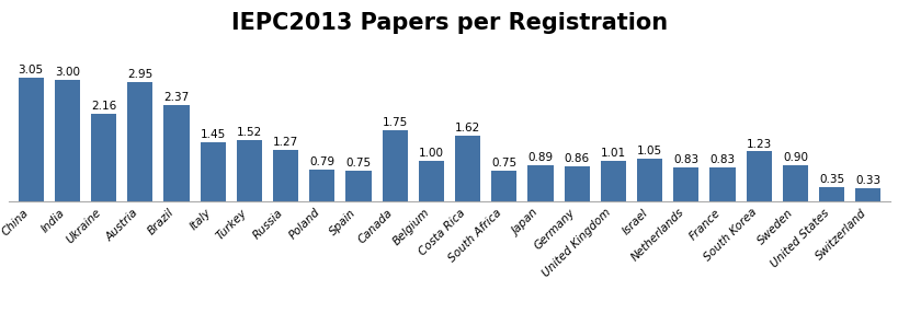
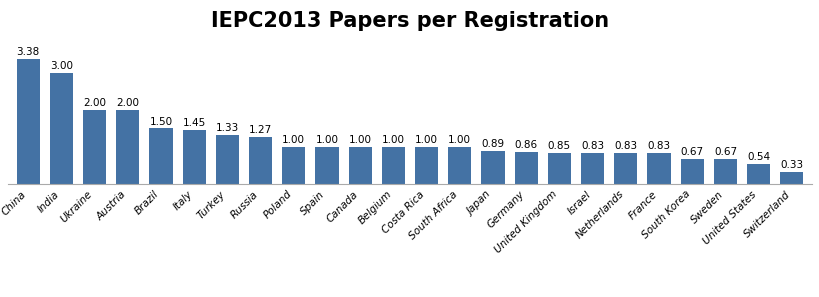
China: 3.05 -> 3.38
Ukraine: 2.16 -> 2.00
Austria: 2.95 -> 2.00
Brazil: 2.37 -> 1.50
Turkey: 1.52 -> 1.33
Poland: 0.79 -> 1.00
Spain: 0.75 -> 1.00
Canada: 1.75 -> 1.00
Costa Rica: 1.62 -> 1.00
South Africa: 0.75 -> 1.00
United Kingdom: 1.01 -> 0.85
Israel: 1.05 -> 0.83
South Korea: 1.23 -> 0.67
Sweden: 0.90 -> 0.67
United States: 0.35 -> 0.54
